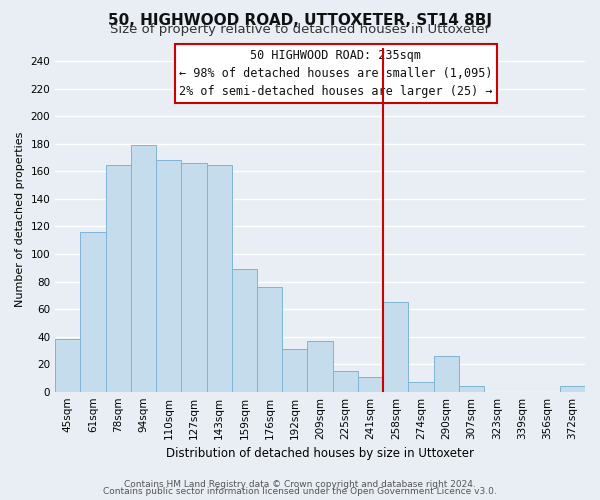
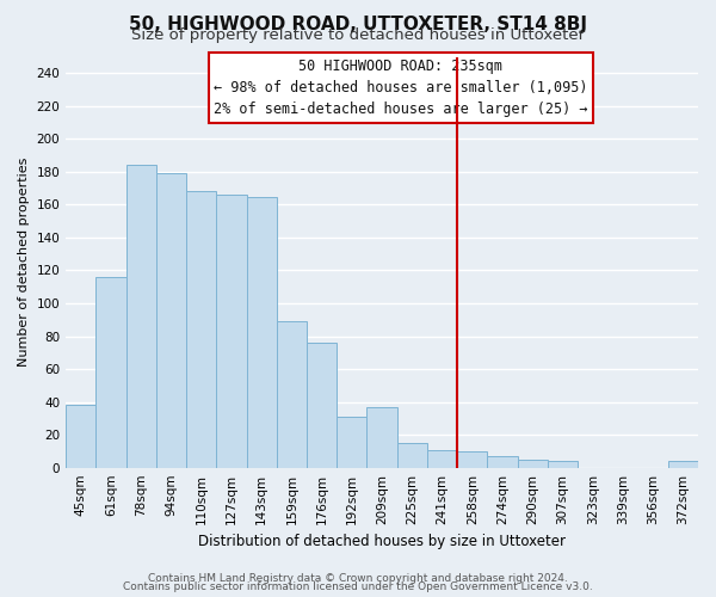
78sqm: 165 -> 184
258sqm: 65 -> 10
290sqm: 26 -> 5
